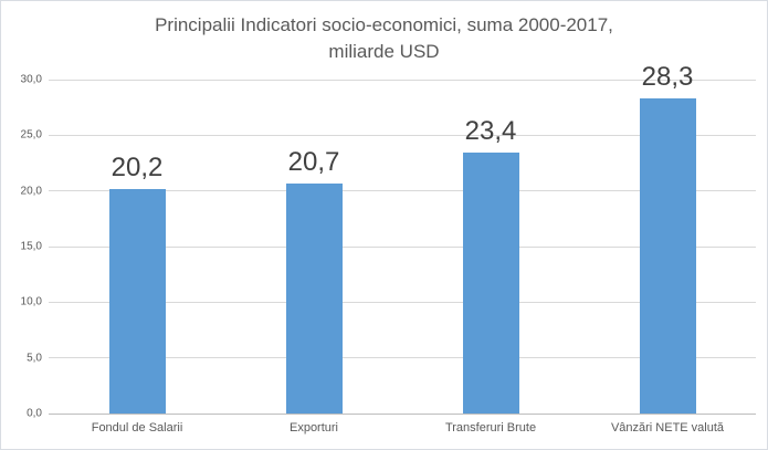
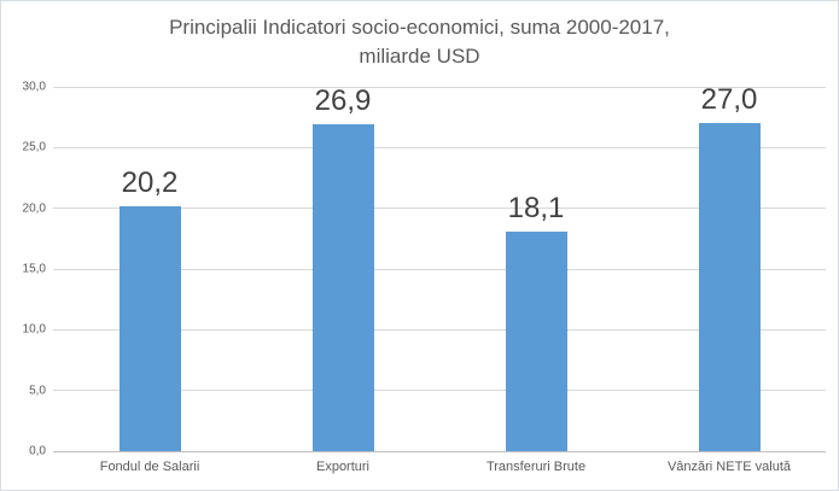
Exporturi: 20,7 -> 26,9
Transferuri Brute: 23,4 -> 18,1
Vânzări NETE valută: 28,3 -> 27,0
